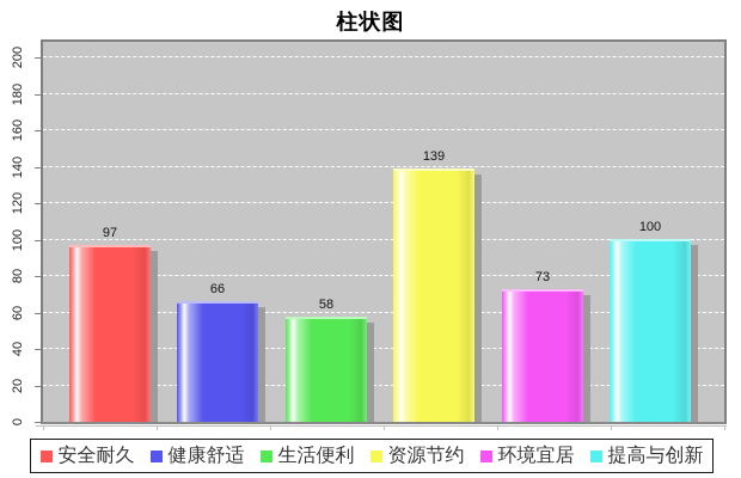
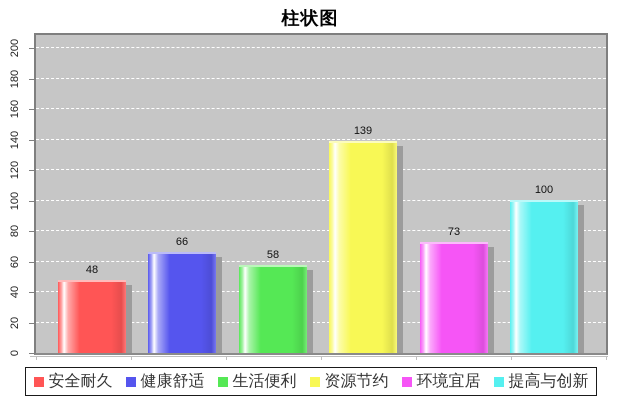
安全耐久: 97 -> 48
